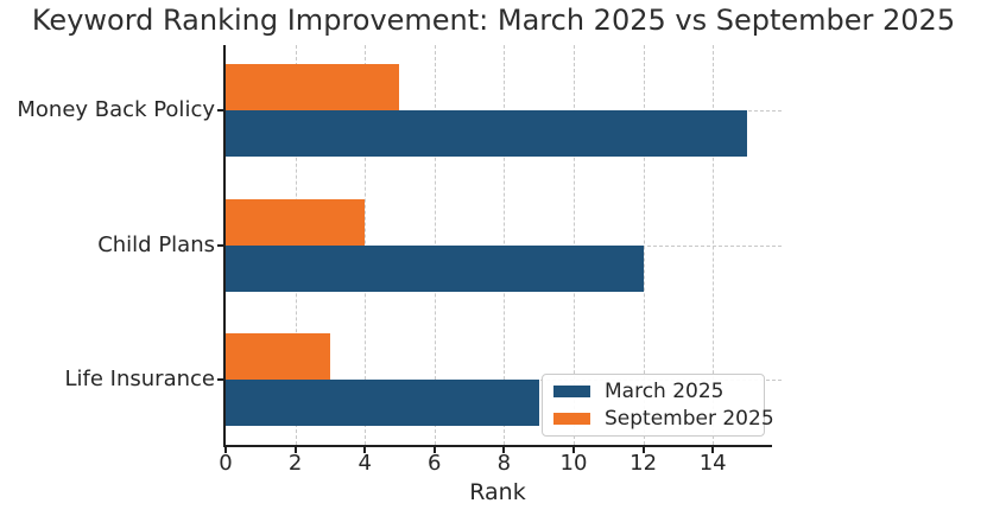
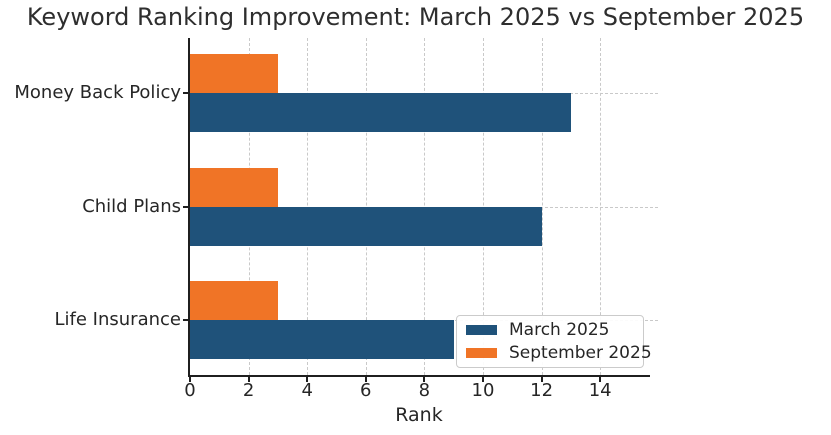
March 2025/Money Back Policy: 15 -> 13
September 2025/Money Back Policy: 5 -> 3
September 2025/Child Plans: 4 -> 3
